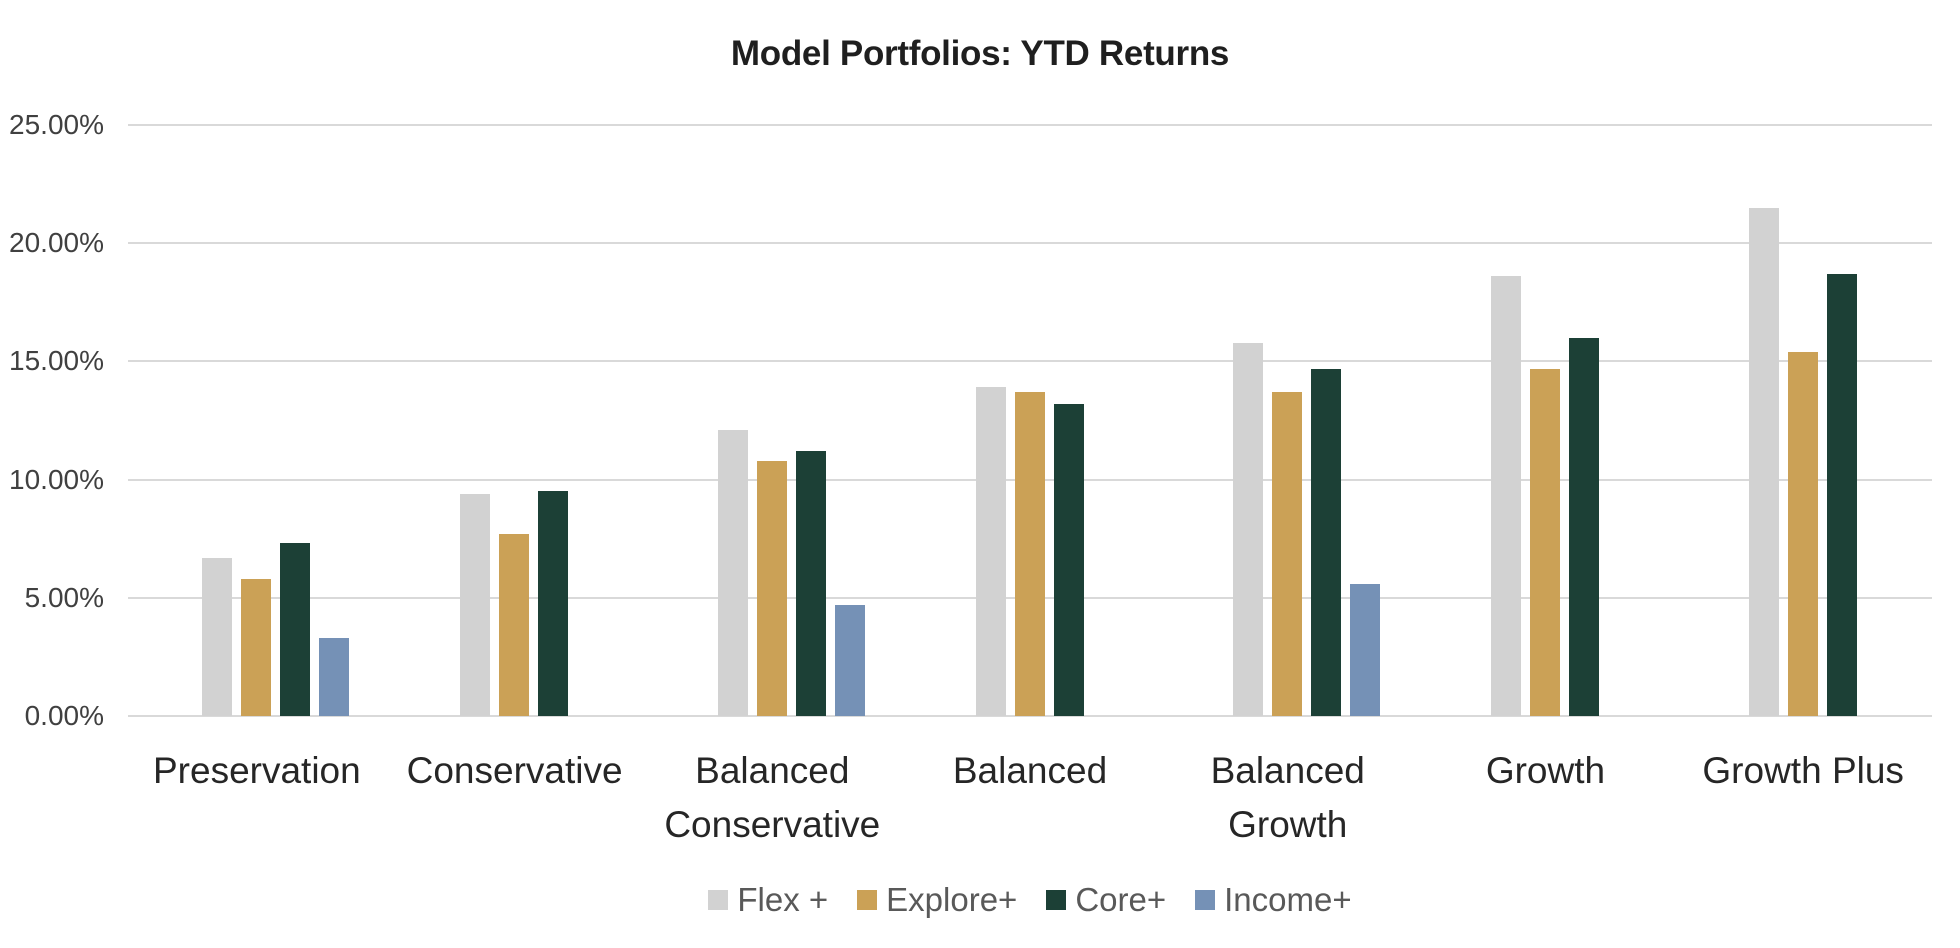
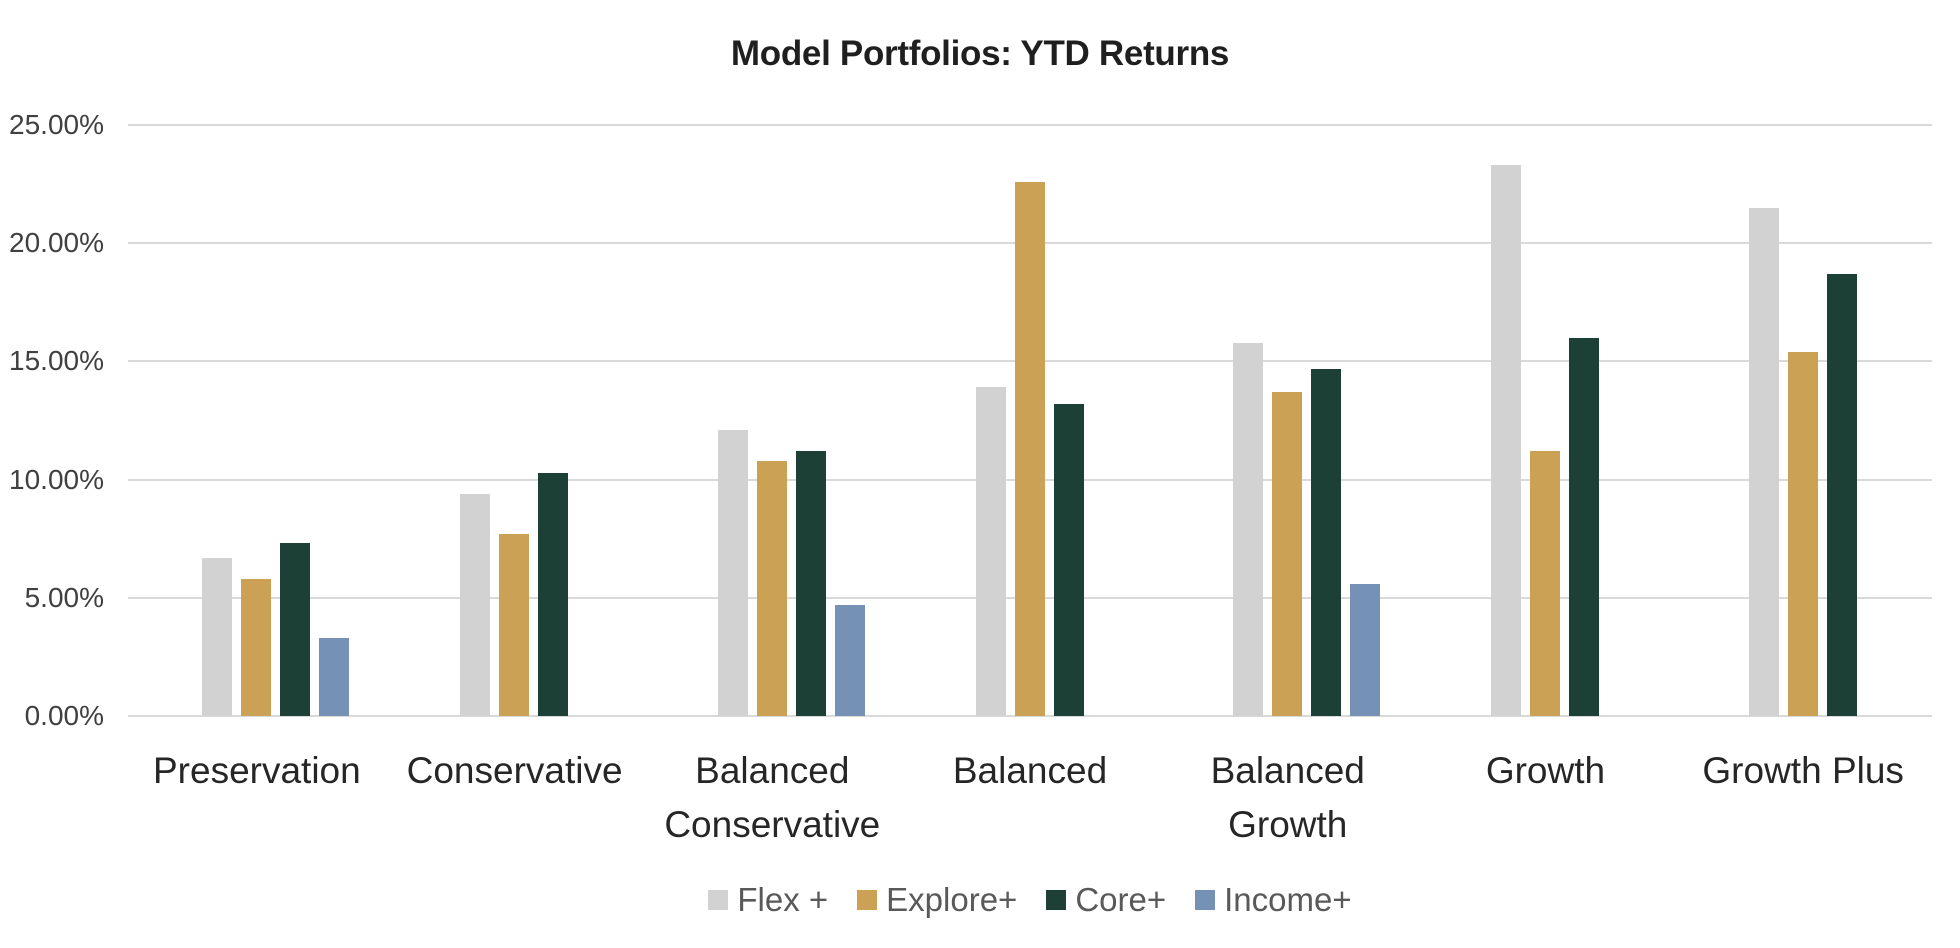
Core+/Conservative: 9.5% -> 10.3%
Explore+/Balanced: 13.7% -> 22.6%
Flex +/Growth: 18.6% -> 23.3%
Explore+/Growth: 14.7% -> 11.2%
